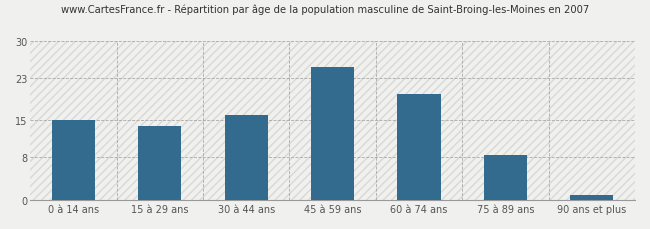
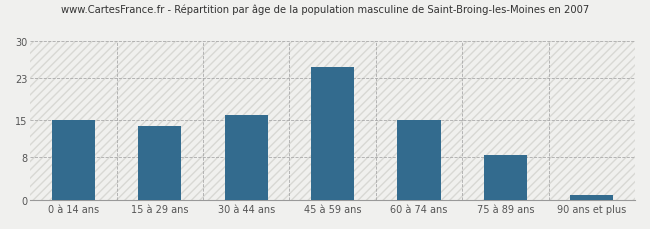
60 à 74 ans: 20.0 -> 15.0
